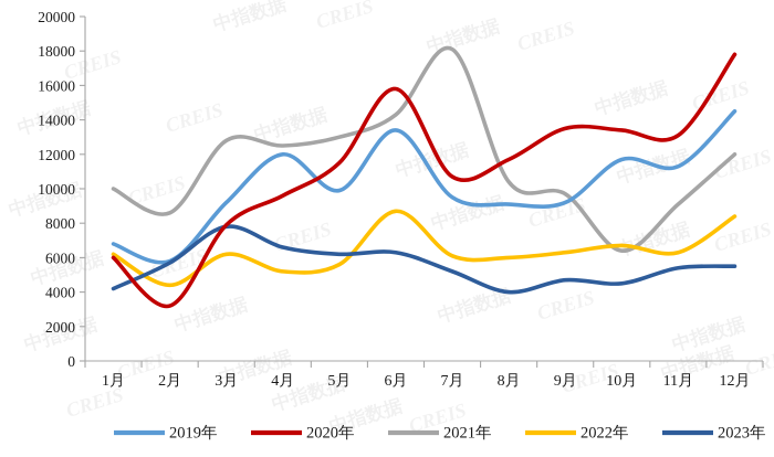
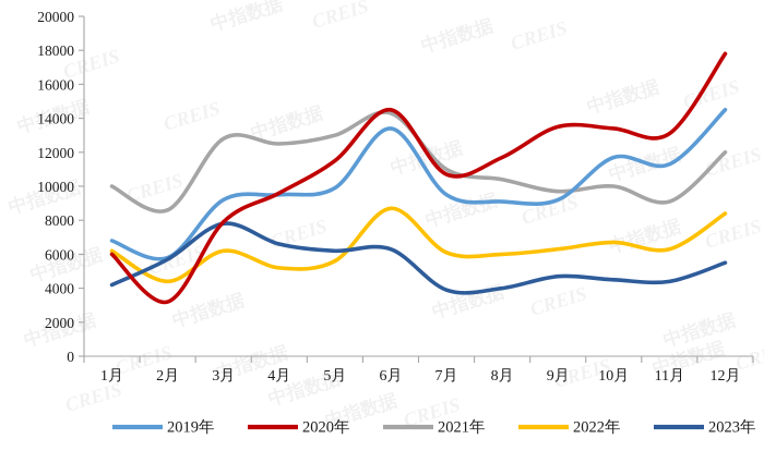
2019年/4月: 12000 -> 9500
2020年/6月: 15800 -> 14500
2021年/7月: 18100 -> 11000
2023年/7月: 5200 -> 3900
2021年/10月: 6400 -> 10000
2023年/11月: 5400 -> 4400
